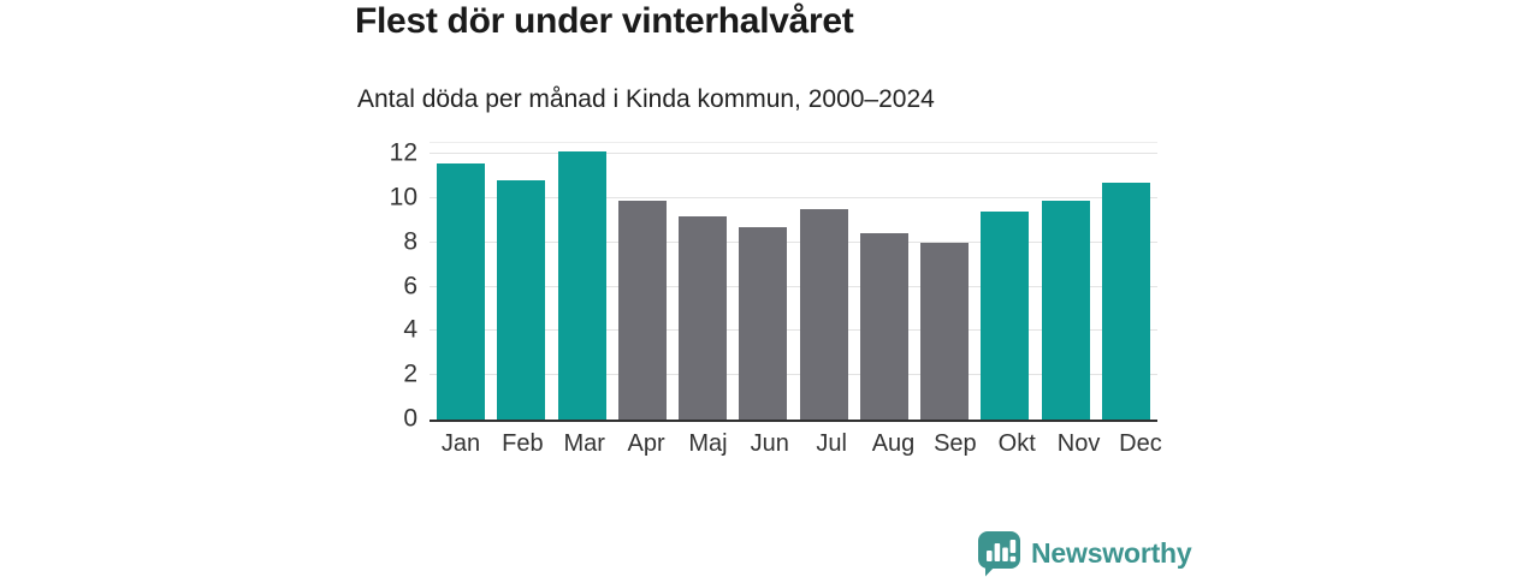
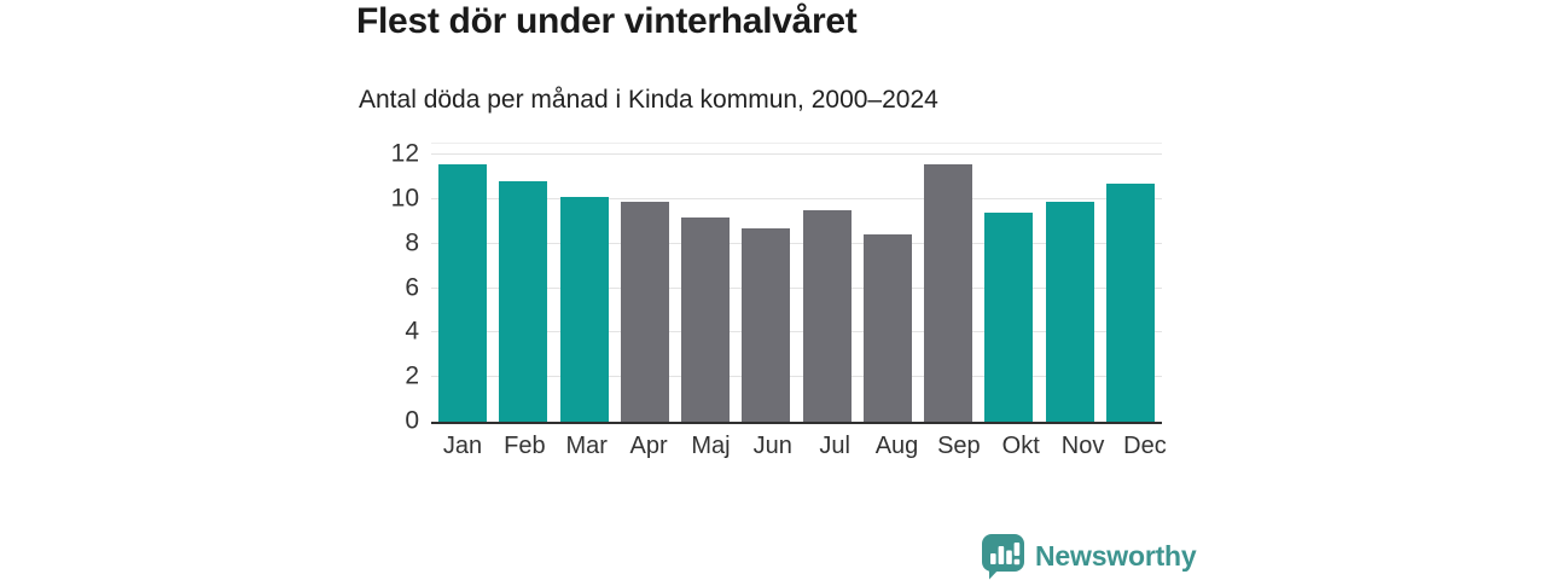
Mar: 12.1 -> 10.1
Sep: 8.0 -> 11.6
